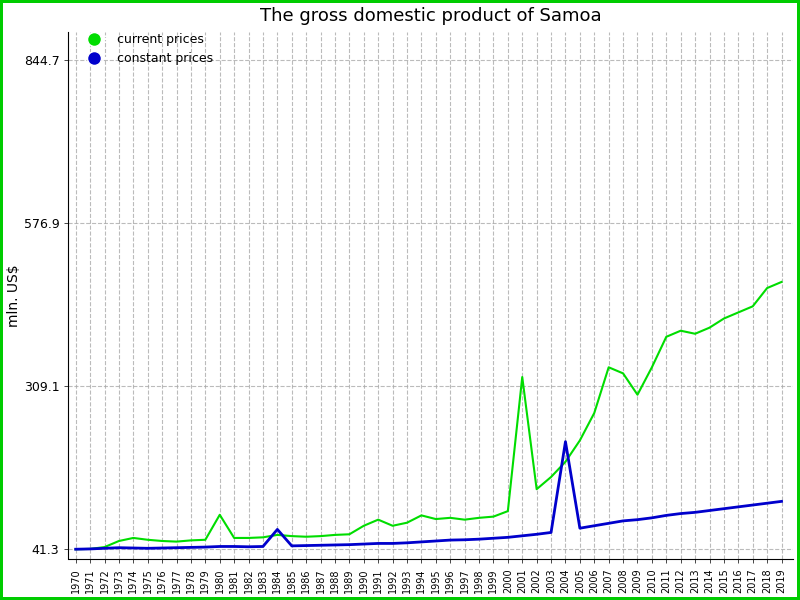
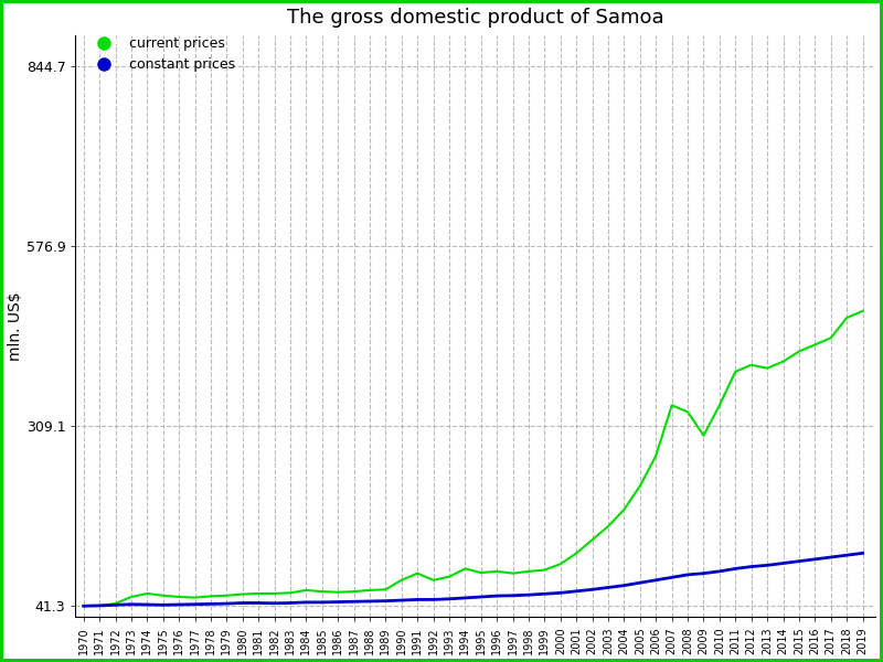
current prices/1980: 98 -> 59
constant prices/1984: 74 -> 47
current prices/2001: 324 -> 120
constant prices/2004: 218 -> 72
